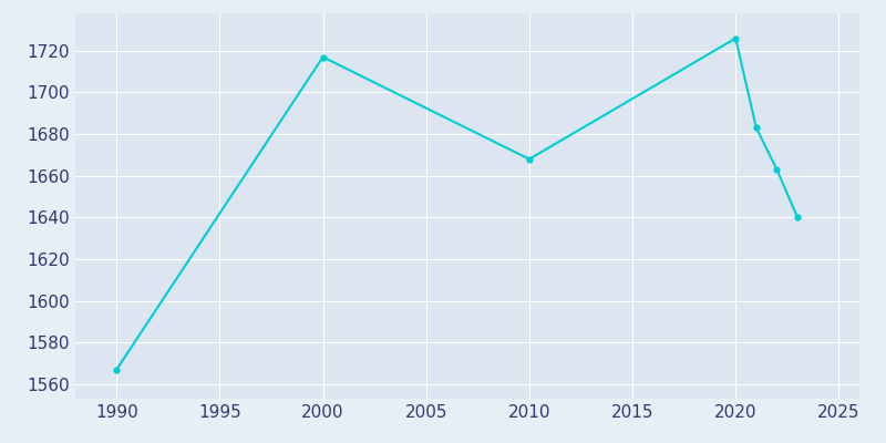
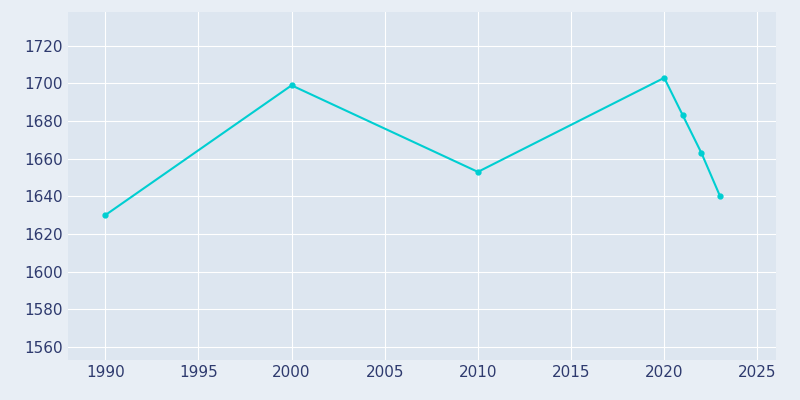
1990: 1567 -> 1630
2000: 1717 -> 1699
2010: 1668 -> 1653
2020: 1726 -> 1703
